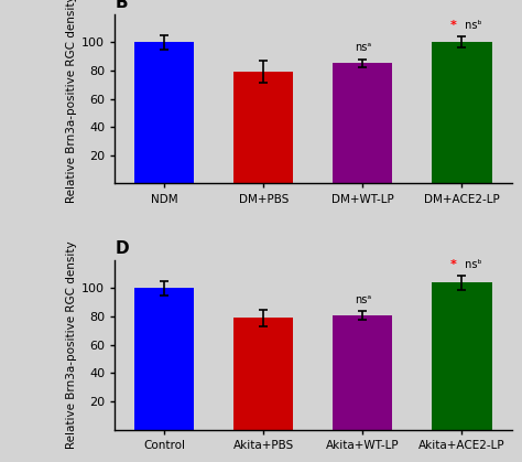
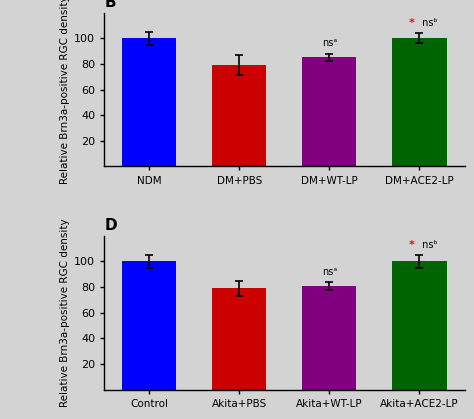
D/Akita+ACE2-LP: 104 -> 100
